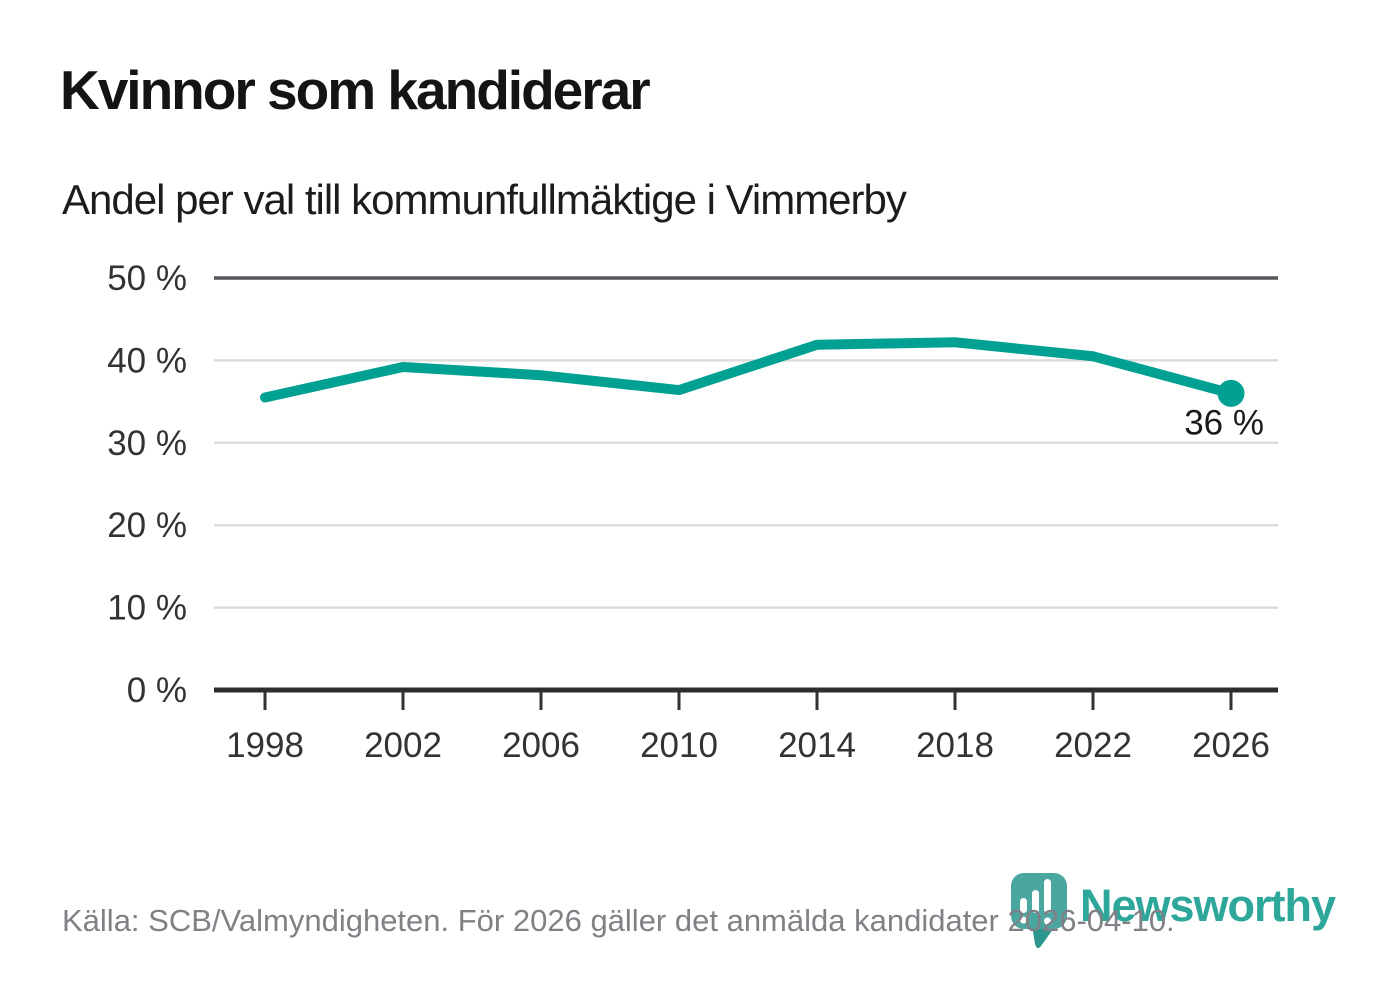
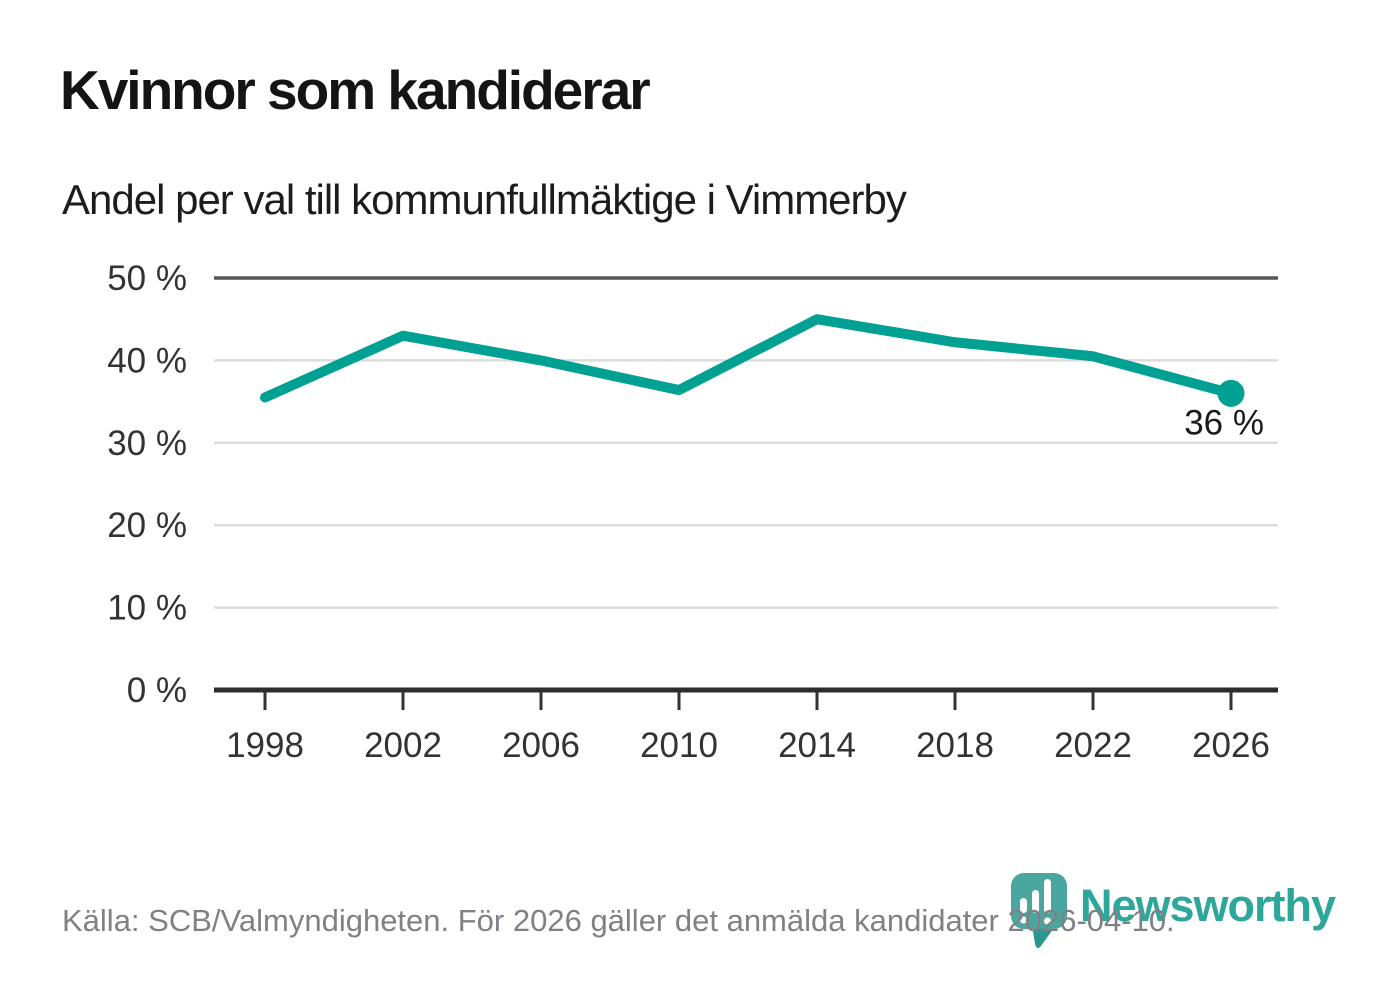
2002: 39% -> 43%
2006: 38% -> 40%
2014: 42% -> 45%
